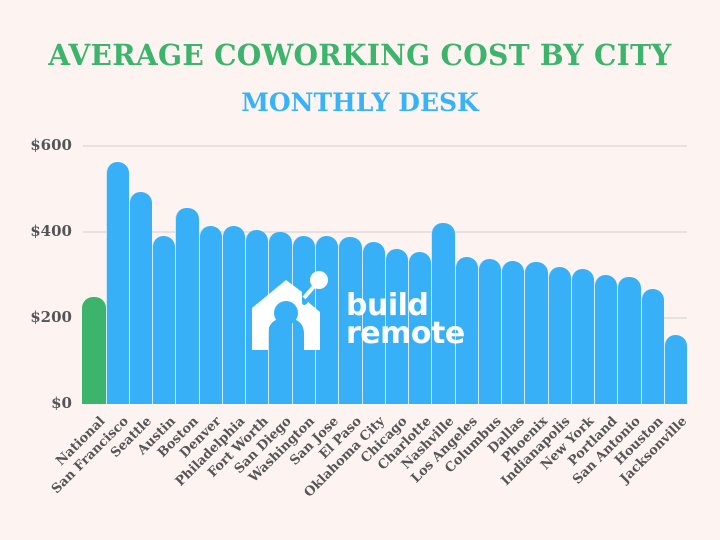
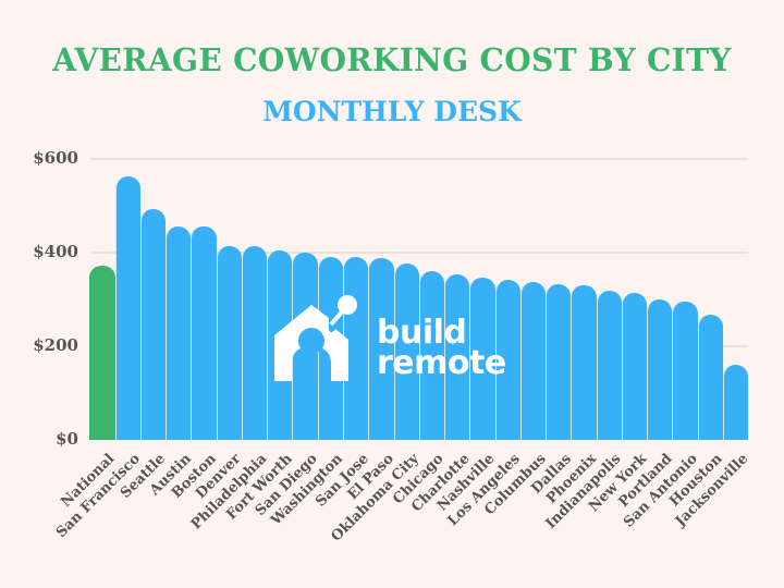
National: $250 -> $370
Austin: $390 -> $460
Nashville: $420 -> $350
